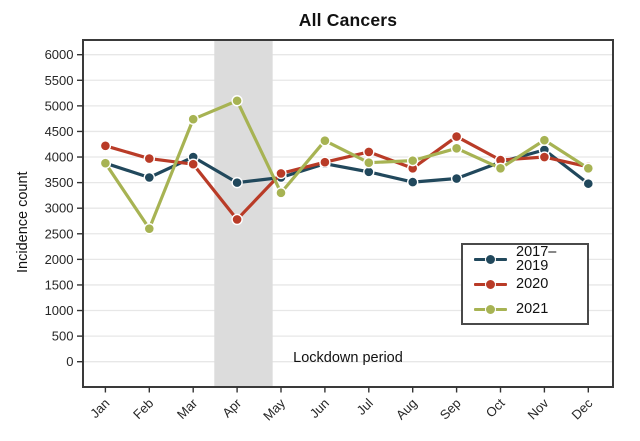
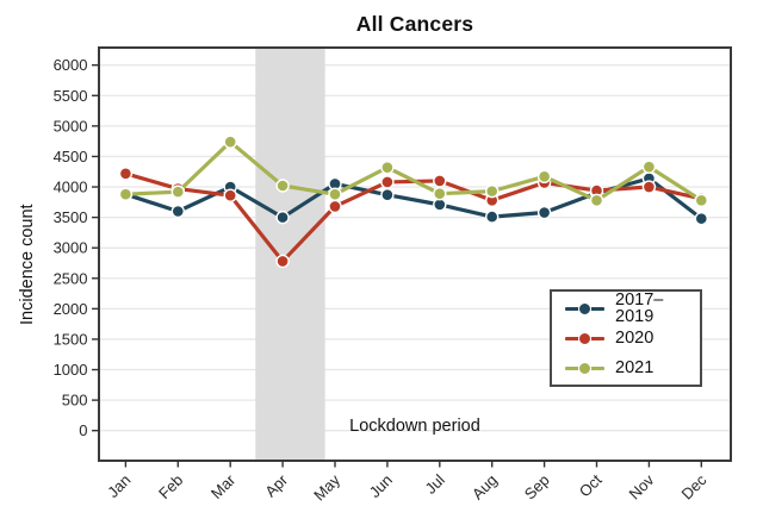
2021/Feb: 2600 -> 3900
2021/Apr: 5100 -> 4000
2017–2019/May: 3600 -> 4000
2021/May: 3300 -> 3900
2020/Jun: 3900 -> 4100
2020/Sep: 4400 -> 4100
